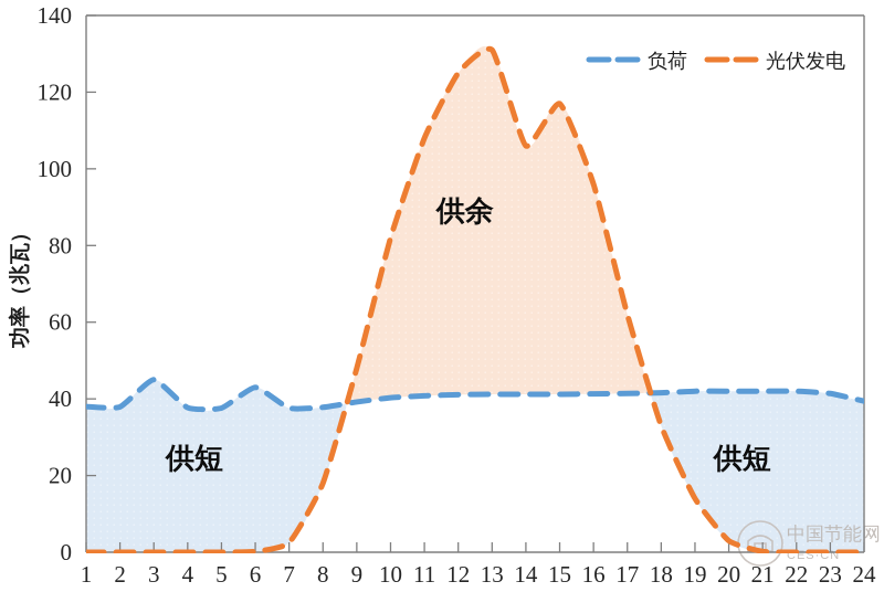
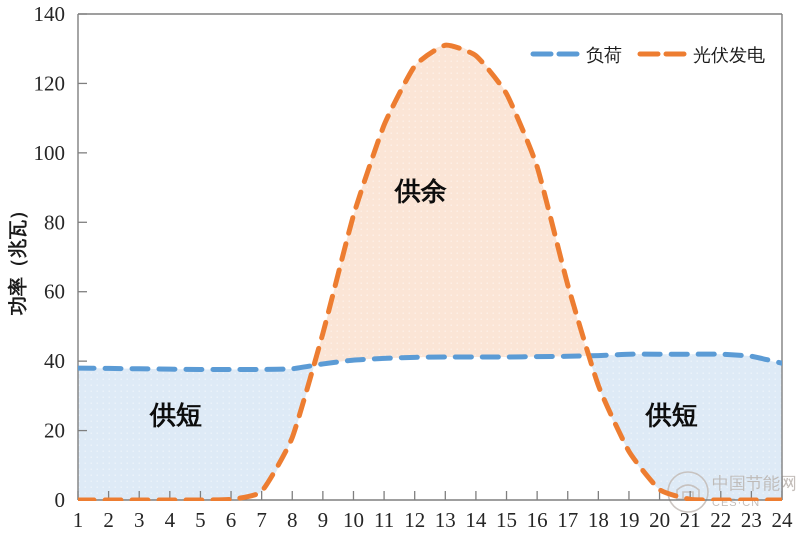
负荷/3: 45 -> 38
负荷/6: 43 -> 38
光伏发电/14: 106 -> 128
